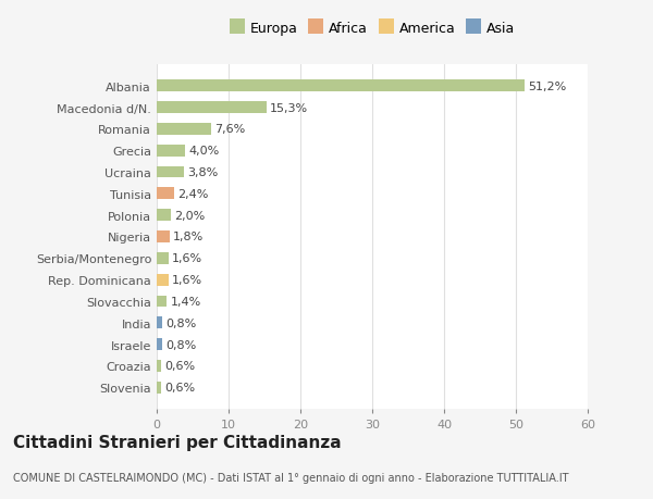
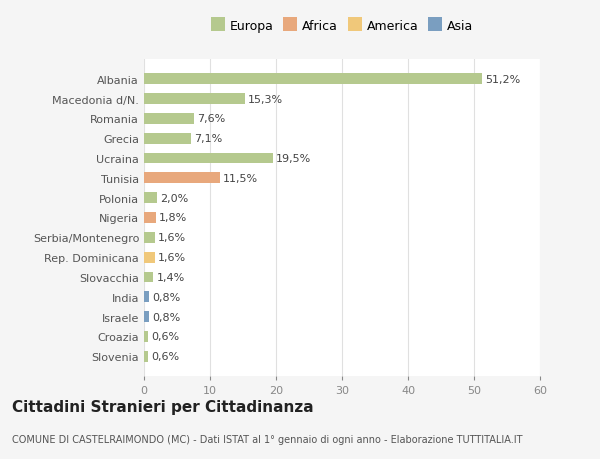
Grecia: 4,0% -> 7,1%
Ucraina: 3,8% -> 19,5%
Tunisia: 2,4% -> 11,5%
